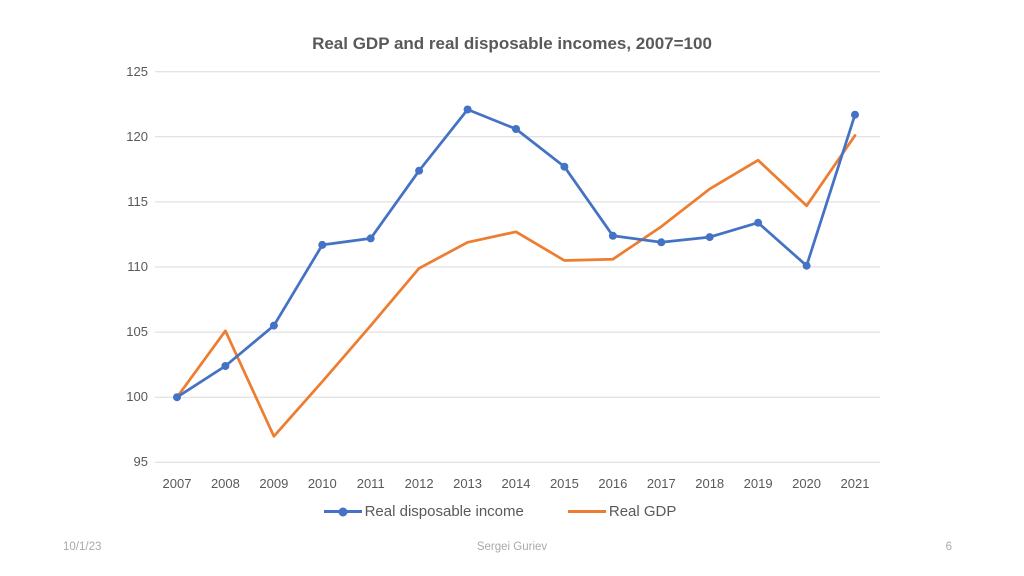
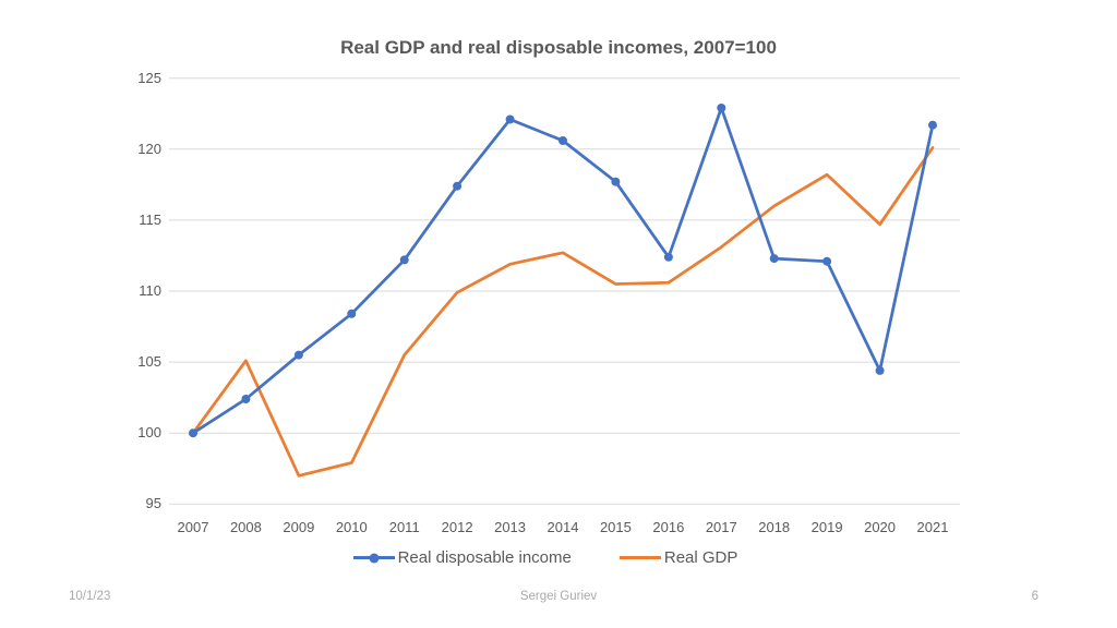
Real disposable income/2010: 111.7 -> 108.4
Real GDP/2010: 101.2 -> 97.9
Real disposable income/2017: 111.9 -> 122.9
Real disposable income/2019: 113.4 -> 112.1
Real disposable income/2020: 110.1 -> 104.4
